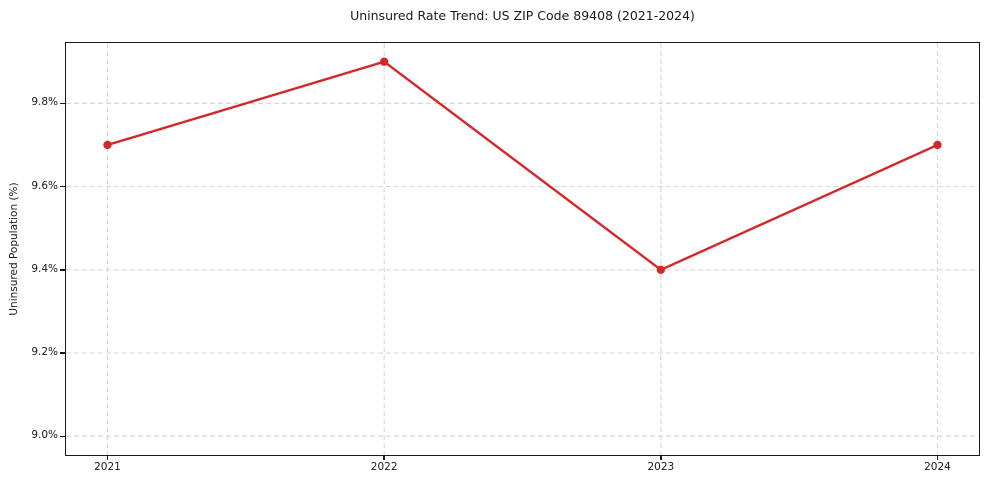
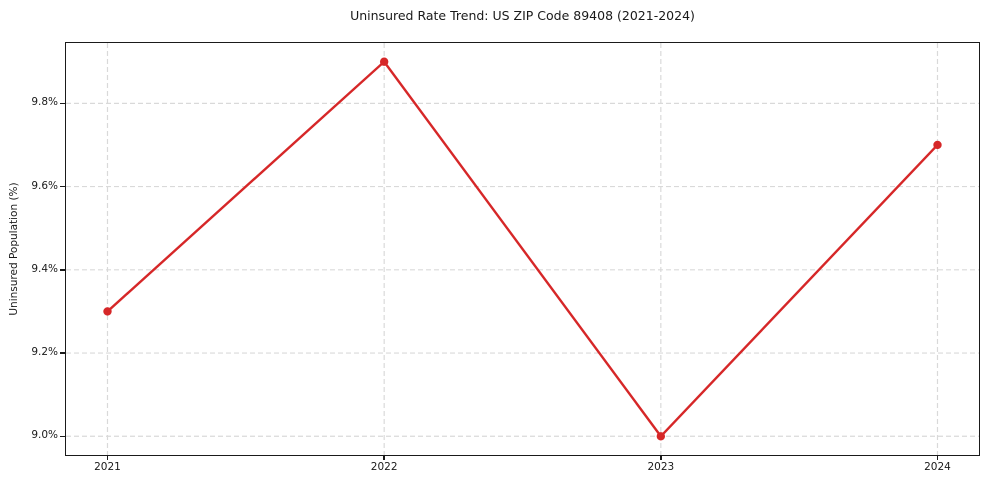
2021: 9.7% -> 9.3%
2023: 9.4% -> 9.0%
